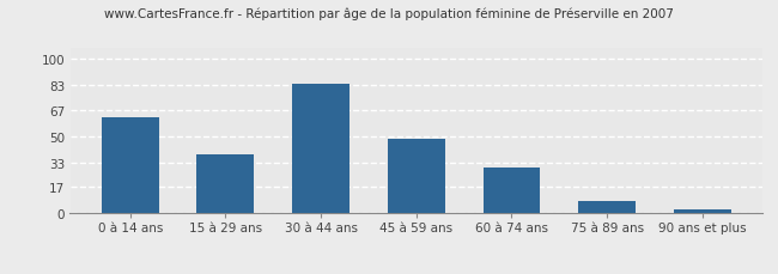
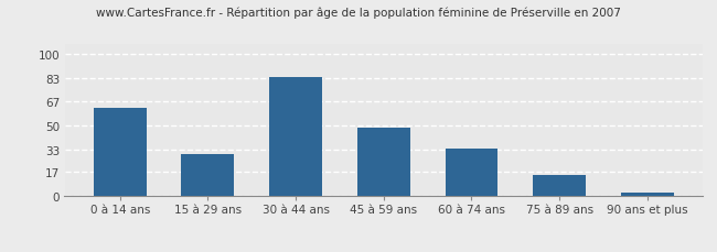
15 à 29 ans: 38 -> 30
60 à 74 ans: 30 -> 34
75 à 89 ans: 8 -> 15
